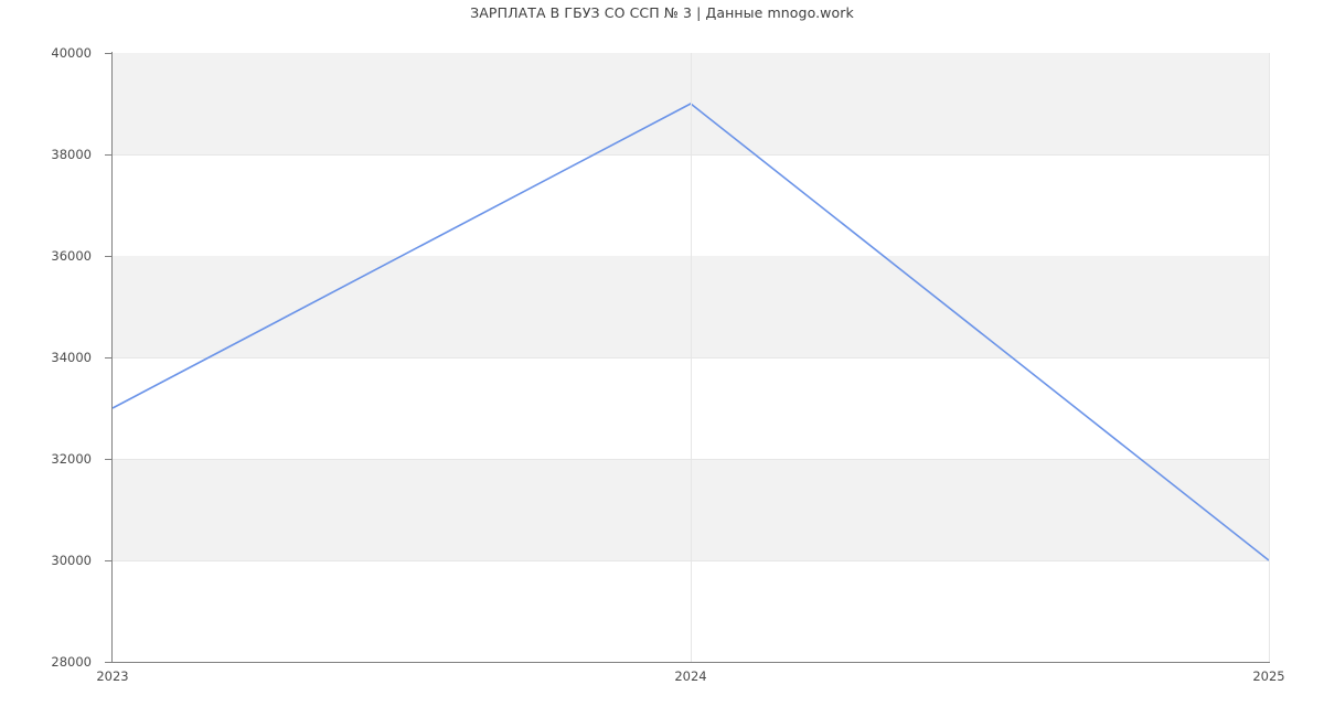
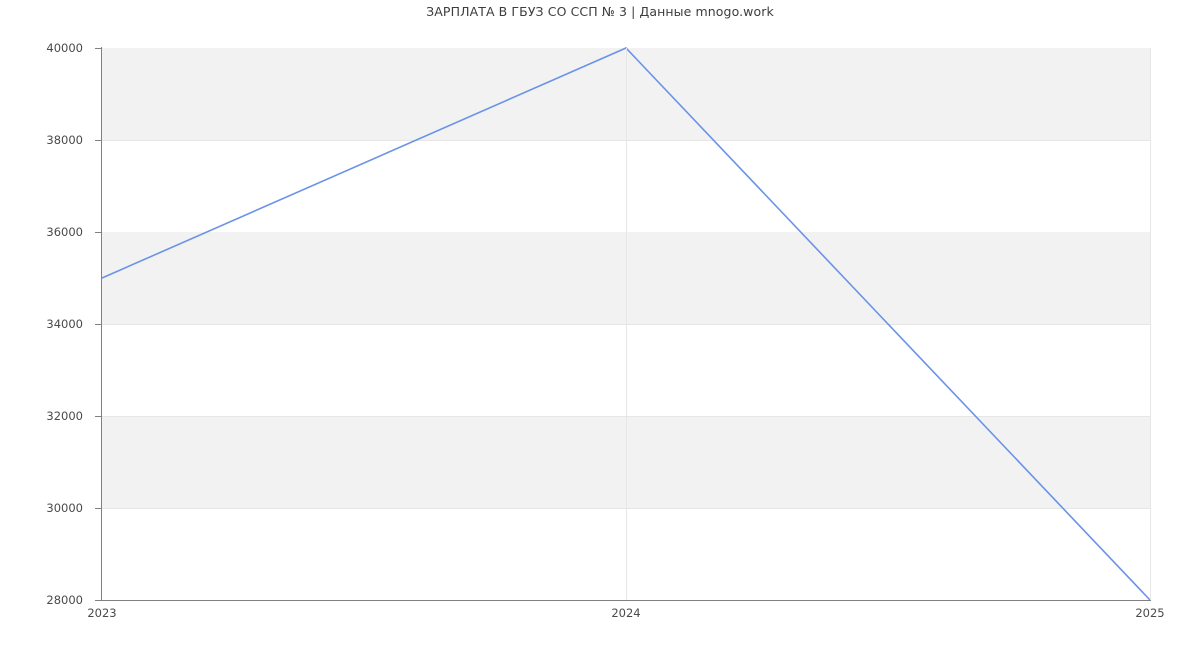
2023: 33000 -> 35000
2024: 39000 -> 40000
2025: 30000 -> 28000
